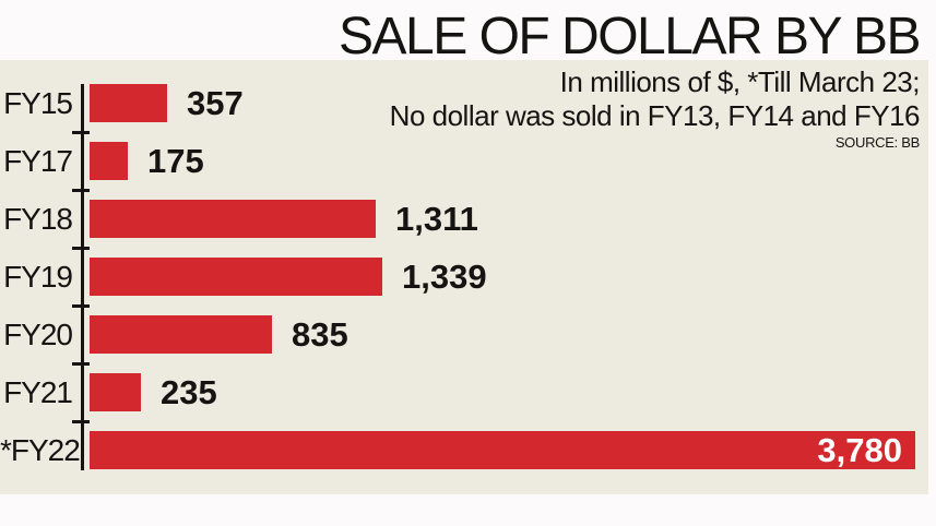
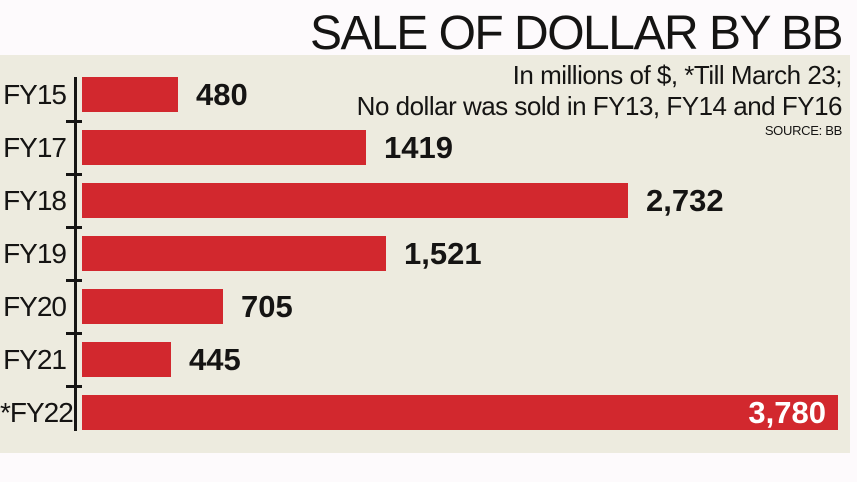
FY15: 357 -> 480
FY17: 175 -> 1419
FY18: 1,311 -> 2,732
FY19: 1,339 -> 1,521
FY20: 835 -> 705
FY21: 235 -> 445
